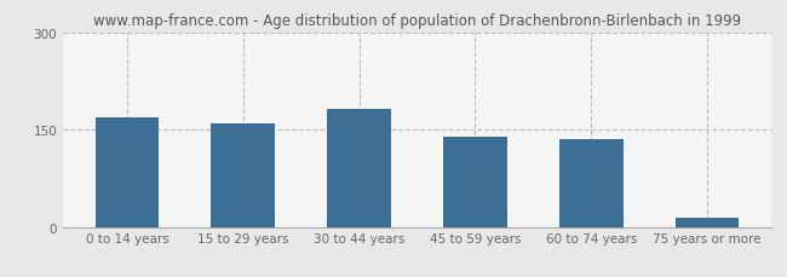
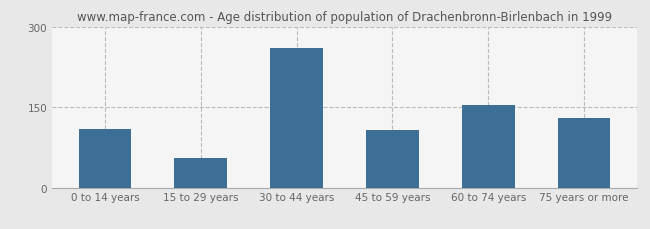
0 to 14 years: 168 -> 110
15 to 29 years: 160 -> 56
30 to 44 years: 181 -> 260
45 to 59 years: 139 -> 108
60 to 74 years: 136 -> 154
75 years or more: 15 -> 130
